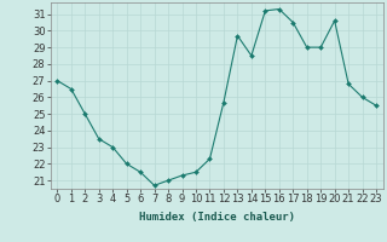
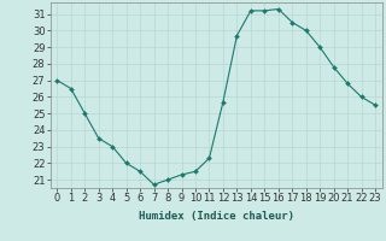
14: 28.5 -> 31.2
18: 29.0 -> 30.0
20: 30.6 -> 27.8
